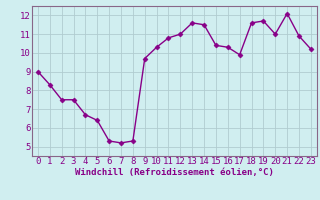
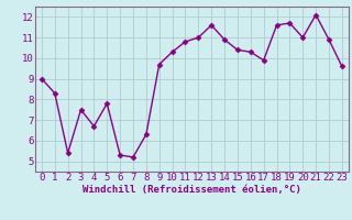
2: 7.5 -> 5.4
5: 6.4 -> 7.8
8: 5.3 -> 6.3
14: 11.5 -> 10.9
23: 10.2 -> 9.6
